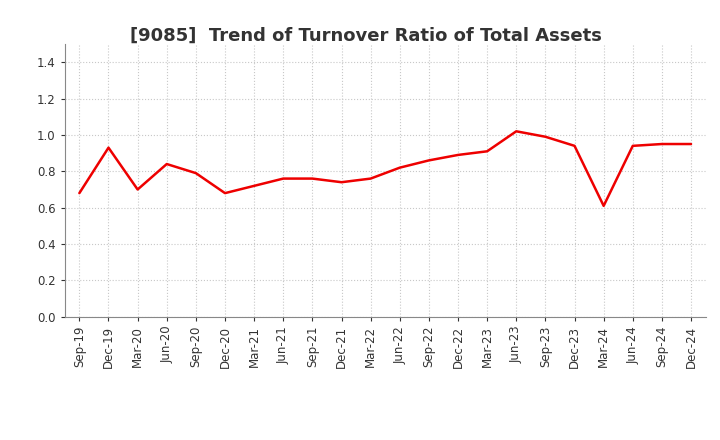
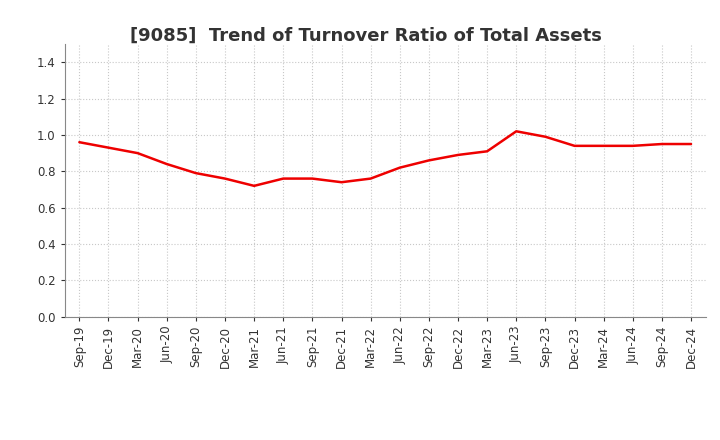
Sep-19: 0.68 -> 0.96
Mar-20: 0.70 -> 0.90
Dec-20: 0.68 -> 0.76
Mar-24: 0.61 -> 0.94
